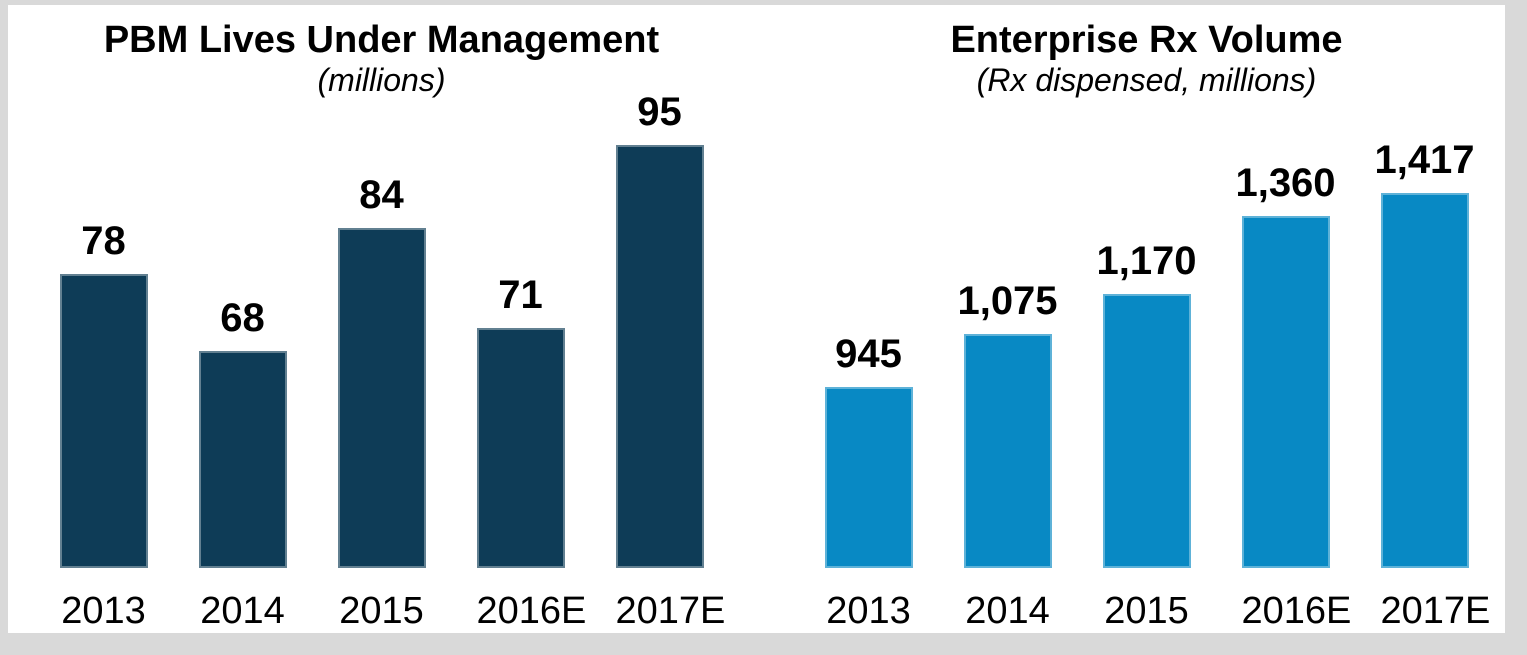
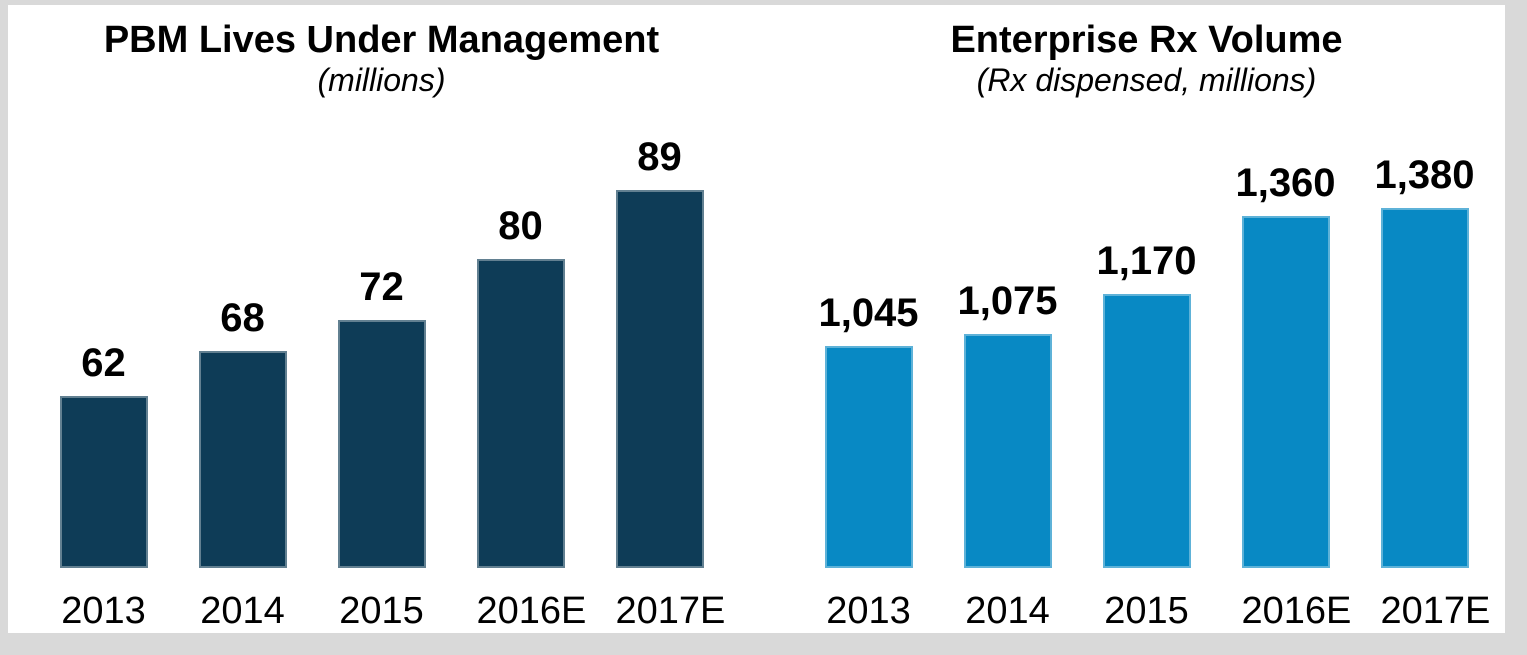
PBM Lives Under Management/2013: 78 -> 62
PBM Lives Under Management/2015: 84 -> 72
PBM Lives Under Management/2016E: 71 -> 80
PBM Lives Under Management/2017E: 95 -> 89
Enterprise Rx Volume/2013: 945 -> 1,045
Enterprise Rx Volume/2017E: 1,417 -> 1,380
